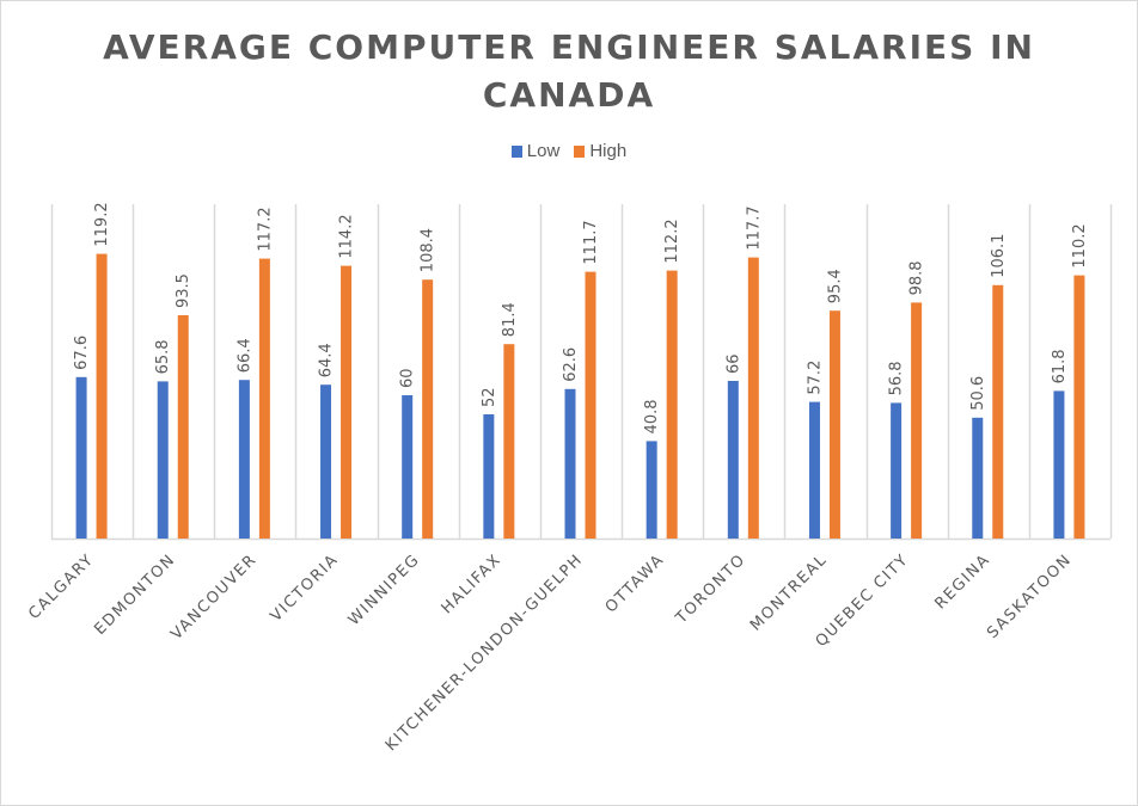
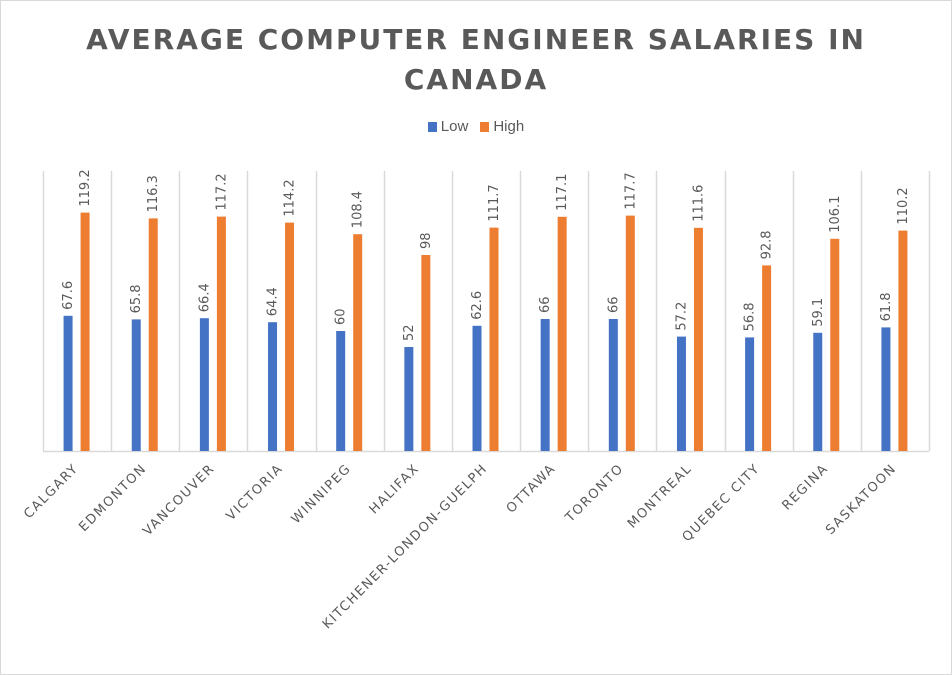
High/EDMONTON: 93.5 -> 116.3
High/HALIFAX: 81.4 -> 98
Low/OTTAWA: 40.8 -> 66
High/OTTAWA: 112.2 -> 117.1
High/MONTREAL: 95.4 -> 111.6
High/QUEBEC CITY: 98.8 -> 92.8
Low/REGINA: 50.6 -> 59.1
